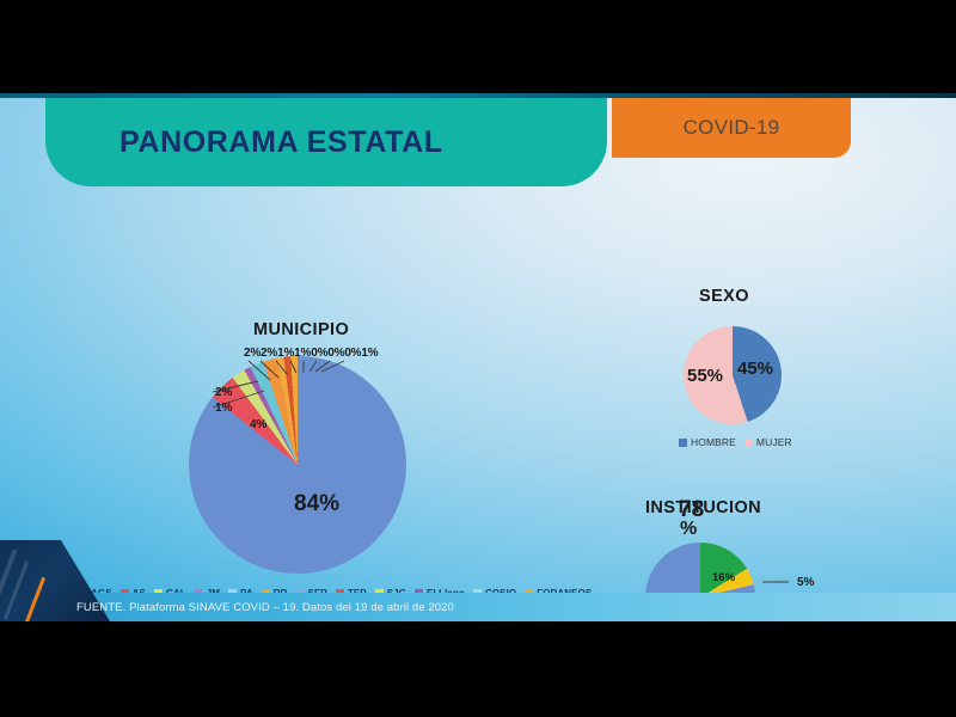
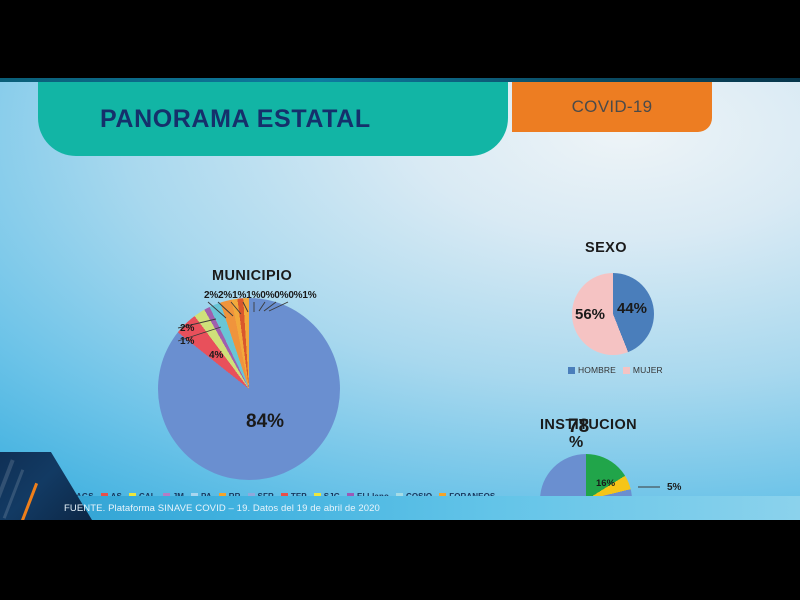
SEXO/HOMBRE: 45% -> 44%
SEXO/MUJER: 55% -> 56%
